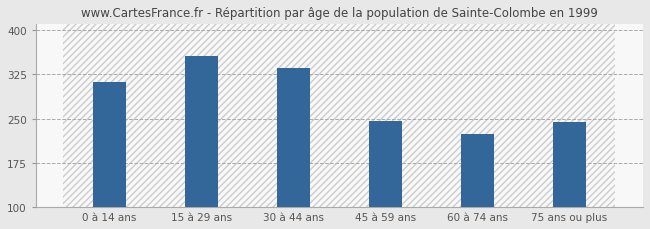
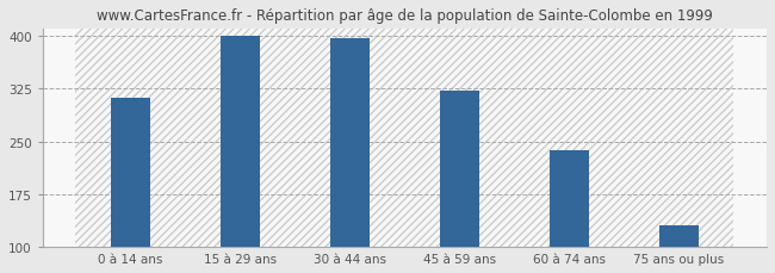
15 à 29 ans: 356 -> 401
30 à 44 ans: 336 -> 397
45 à 59 ans: 246 -> 323
60 à 74 ans: 224 -> 237
75 ans ou plus: 244 -> 130
